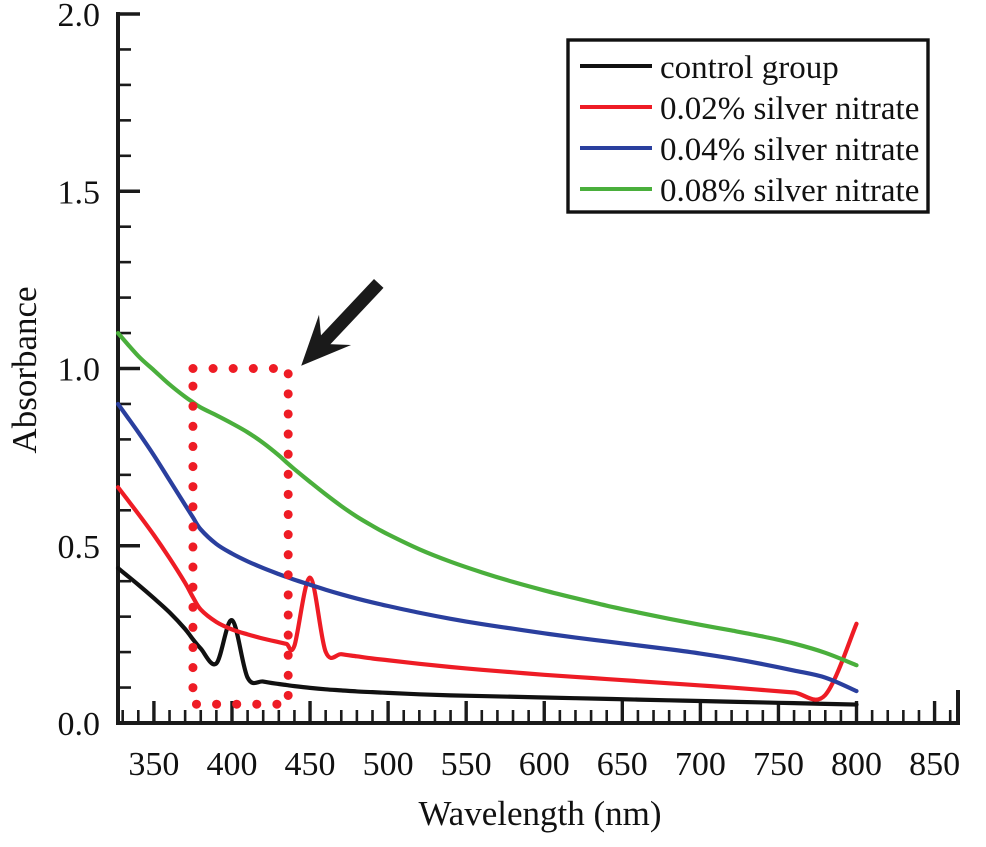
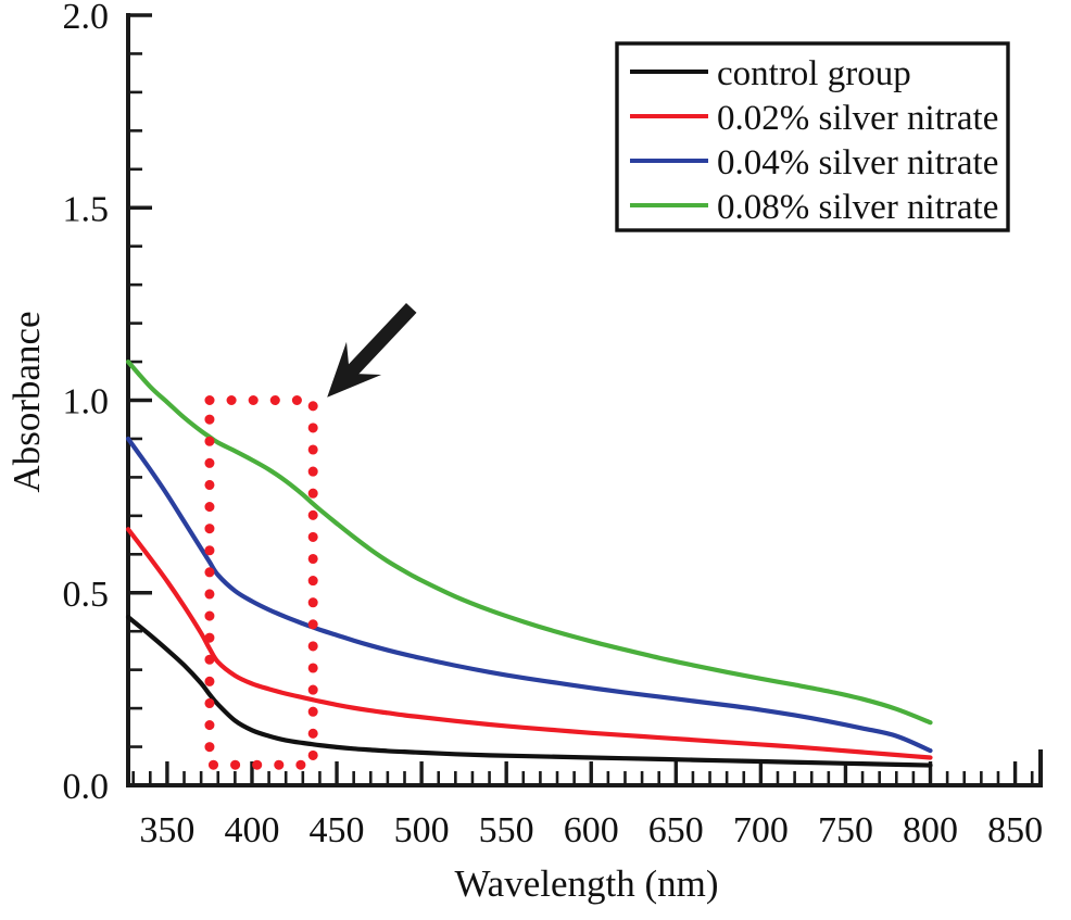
control group/400: 0.29 -> 0.14
0.02% silver nitrate/450: 0.41 -> 0.21
0.02% silver nitrate/800: 0.28 -> 0.07
